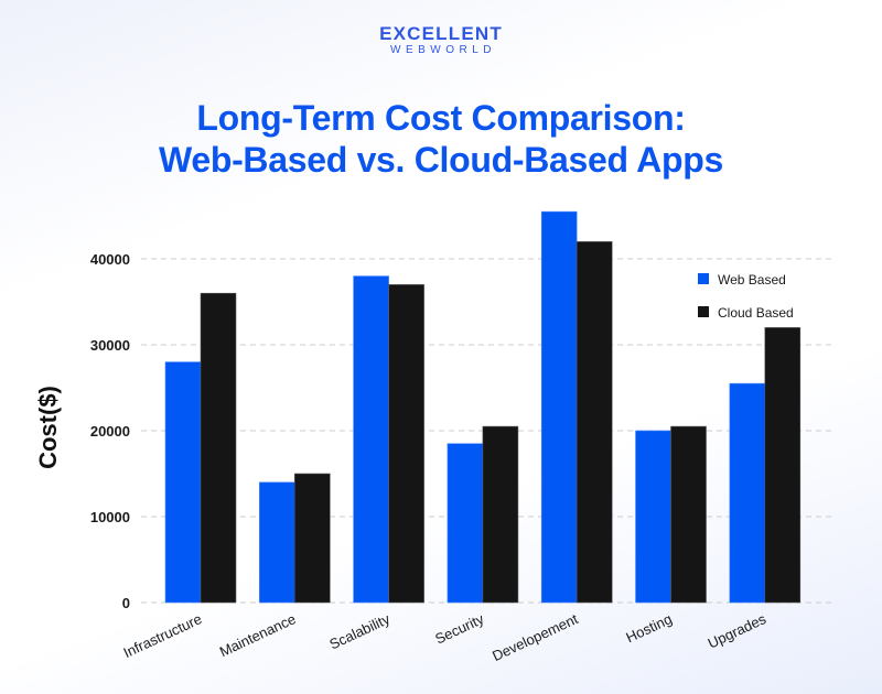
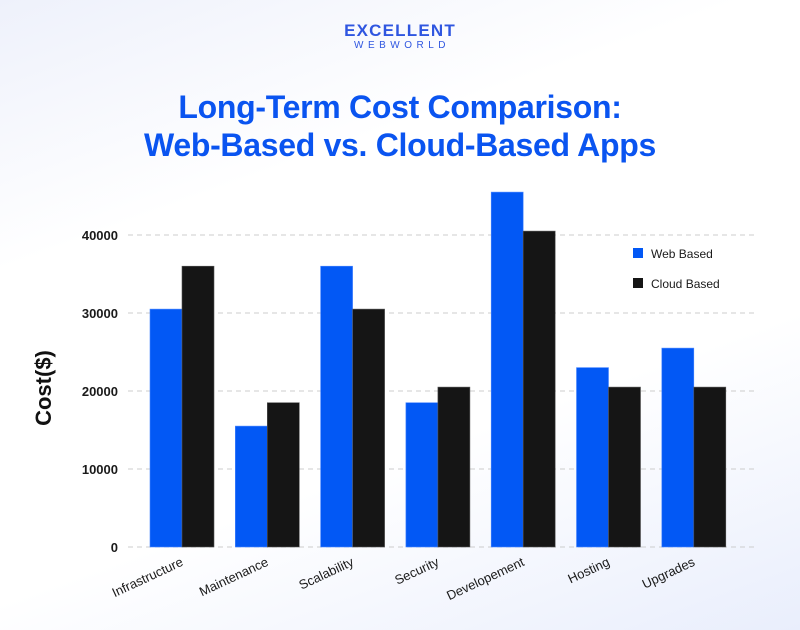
Web Based/Infrastructure: 28000 -> 30000
Web Based/Maintenance: 14000 -> 16000
Cloud Based/Maintenance: 15000 -> 18000
Web Based/Scalability: 38000 -> 36000
Cloud Based/Scalability: 37000 -> 30000
Cloud Based/Developement: 42000 -> 40000
Web Based/Hosting: 20000 -> 23000
Cloud Based/Upgrades: 32000 -> 20000
